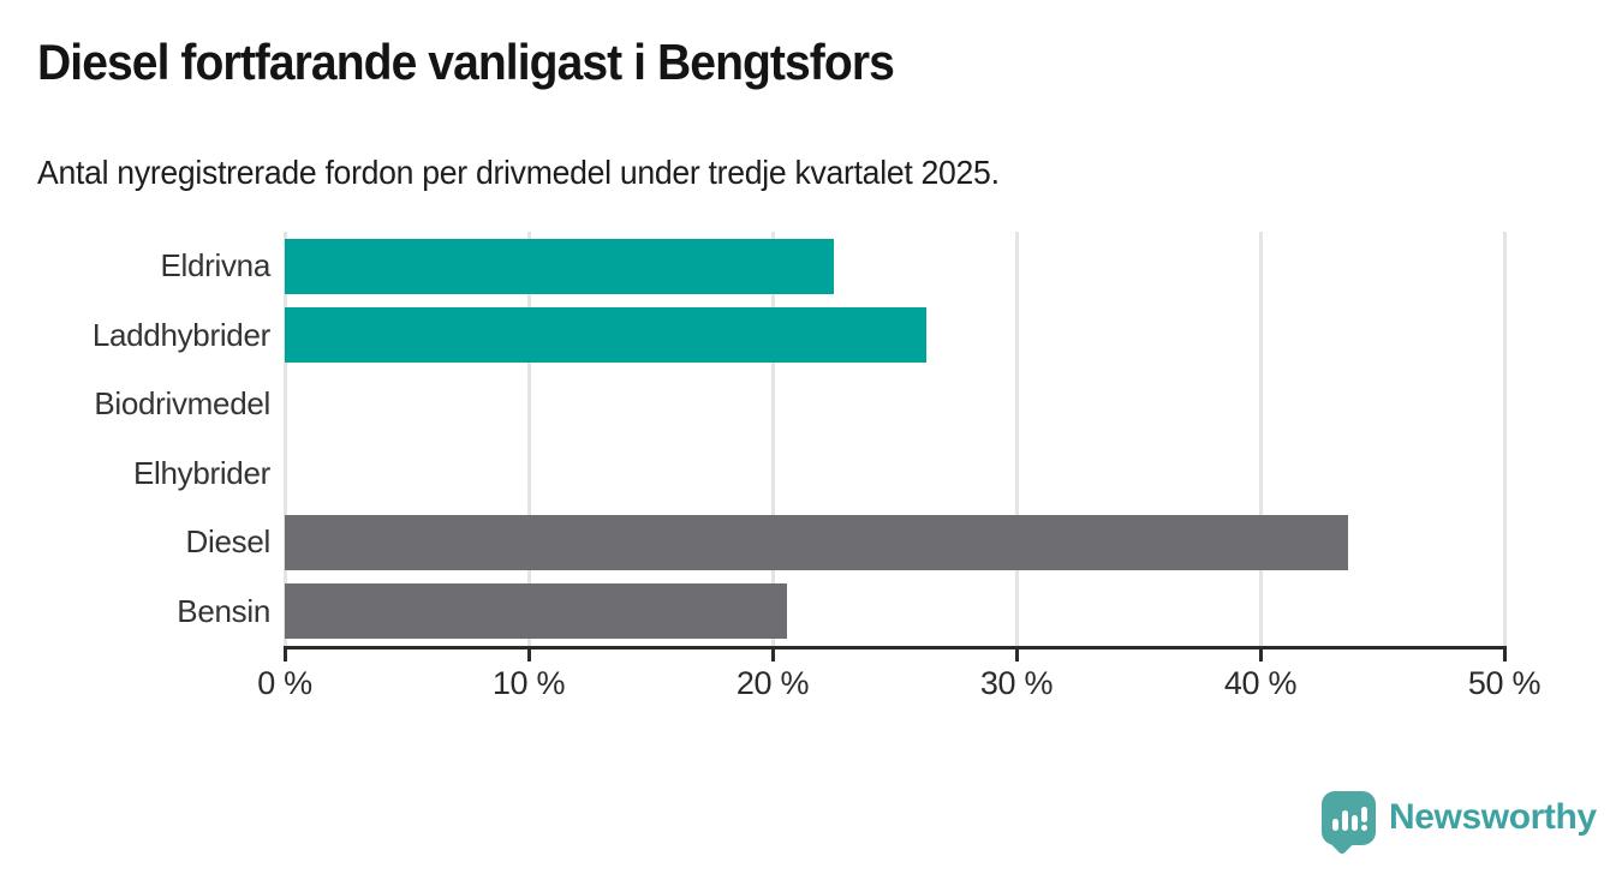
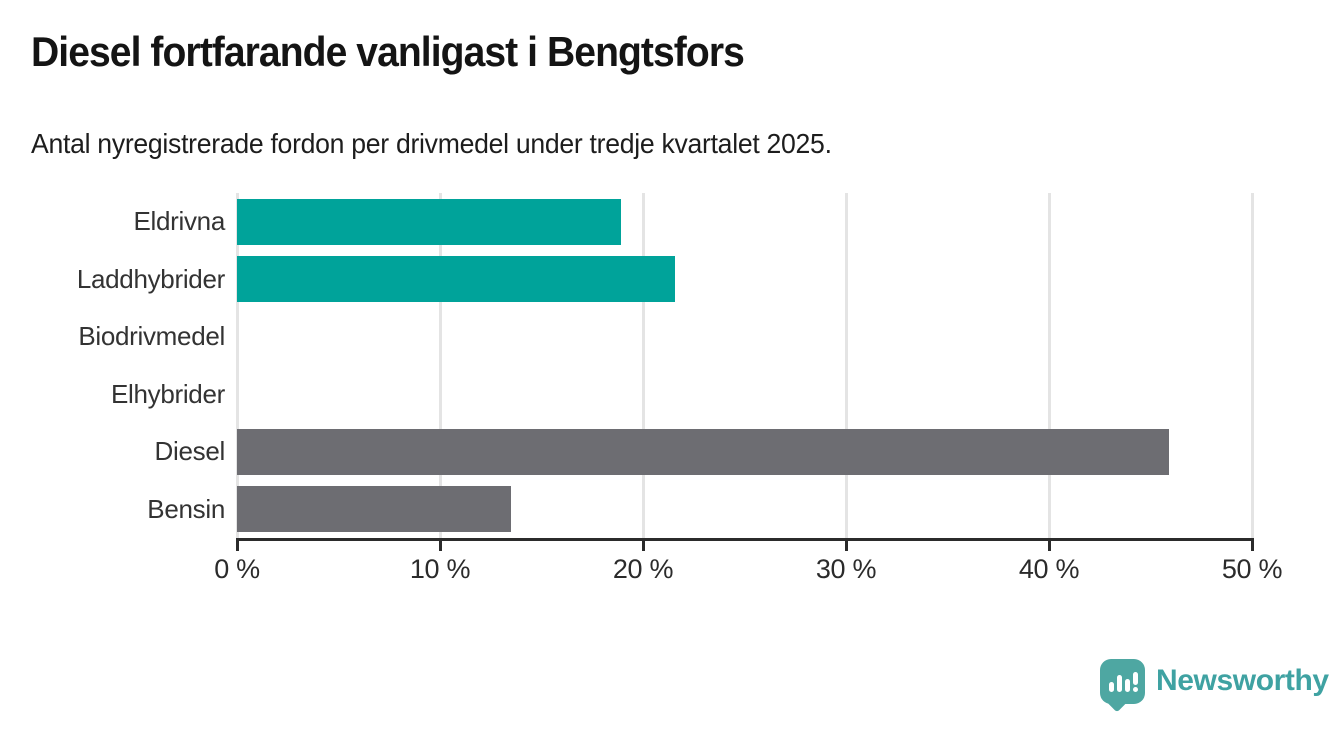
Eldrivna: 22.5% -> 18.9%
Laddhybrider: 26.3% -> 21.6%
Diesel: 43.6% -> 45.9%
Bensin: 20.6% -> 13.5%
